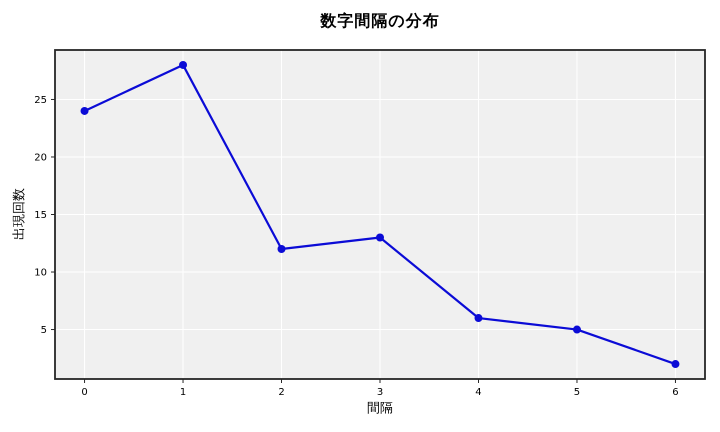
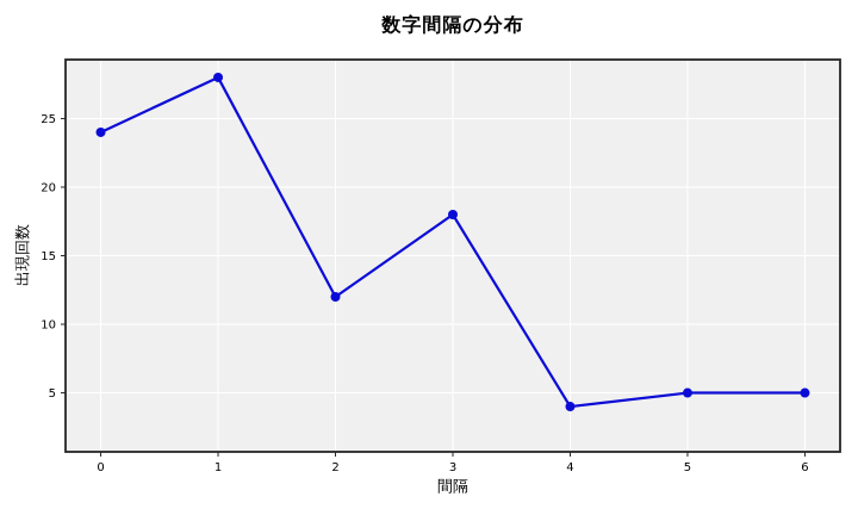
3: 13 -> 18
4: 6 -> 4
6: 2 -> 5
